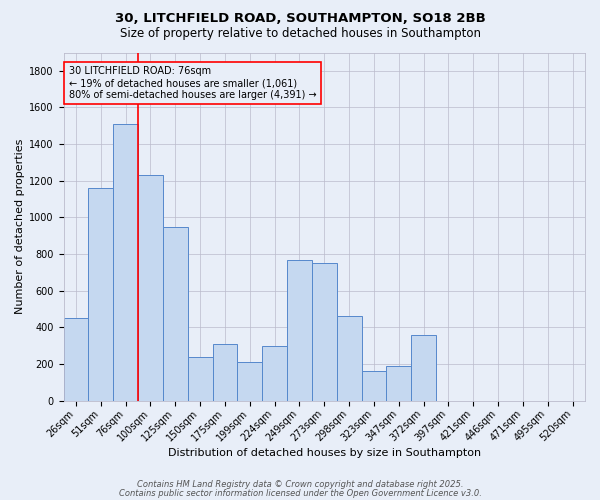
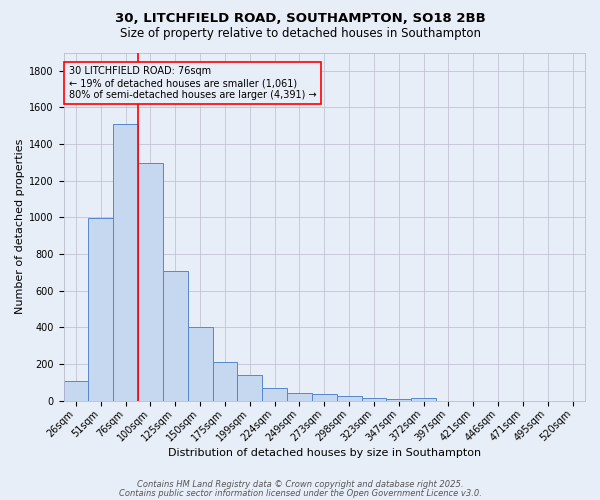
26sqm: 450 -> 110
51sqm: 1160 -> 1000
100sqm: 1230 -> 1300
125sqm: 950 -> 710
150sqm: 240 -> 400
175sqm: 310 -> 210
199sqm: 210 -> 140
224sqm: 300 -> 70
249sqm: 770 -> 40
273sqm: 750 -> 40
298sqm: 460 -> 20
323sqm: 160 -> 20
347sqm: 190 -> 10
372sqm: 360 -> 20
